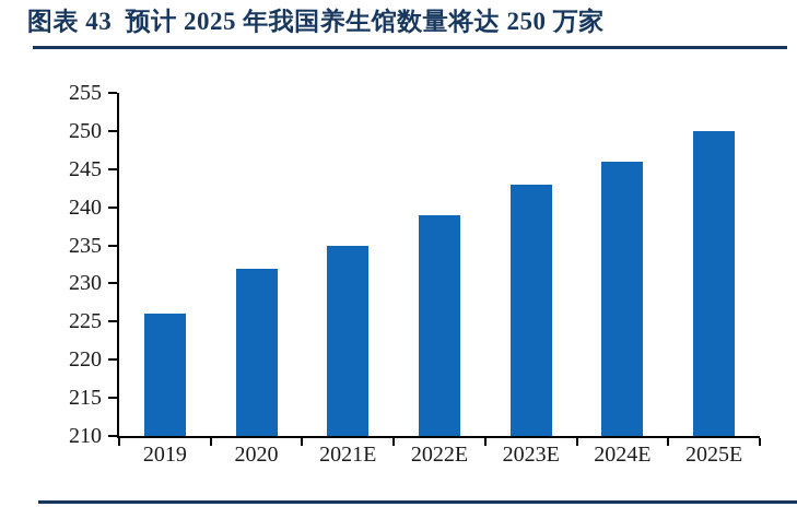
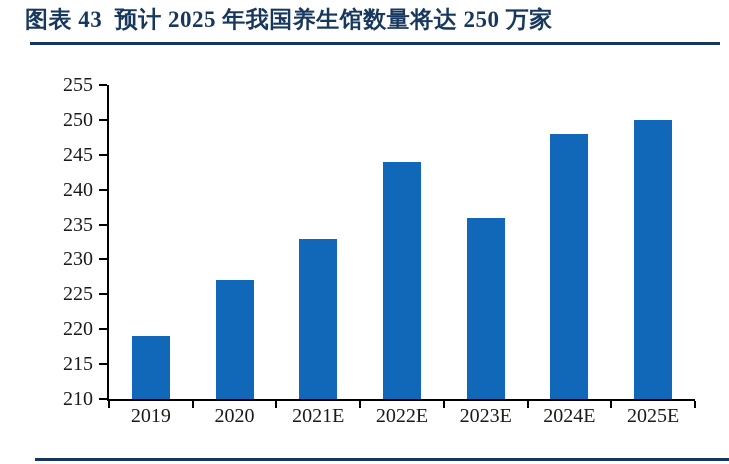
2019: 226 -> 219
2020: 232 -> 227
2021E: 235 -> 233
2022E: 239 -> 244
2023E: 243 -> 236
2024E: 246 -> 248
